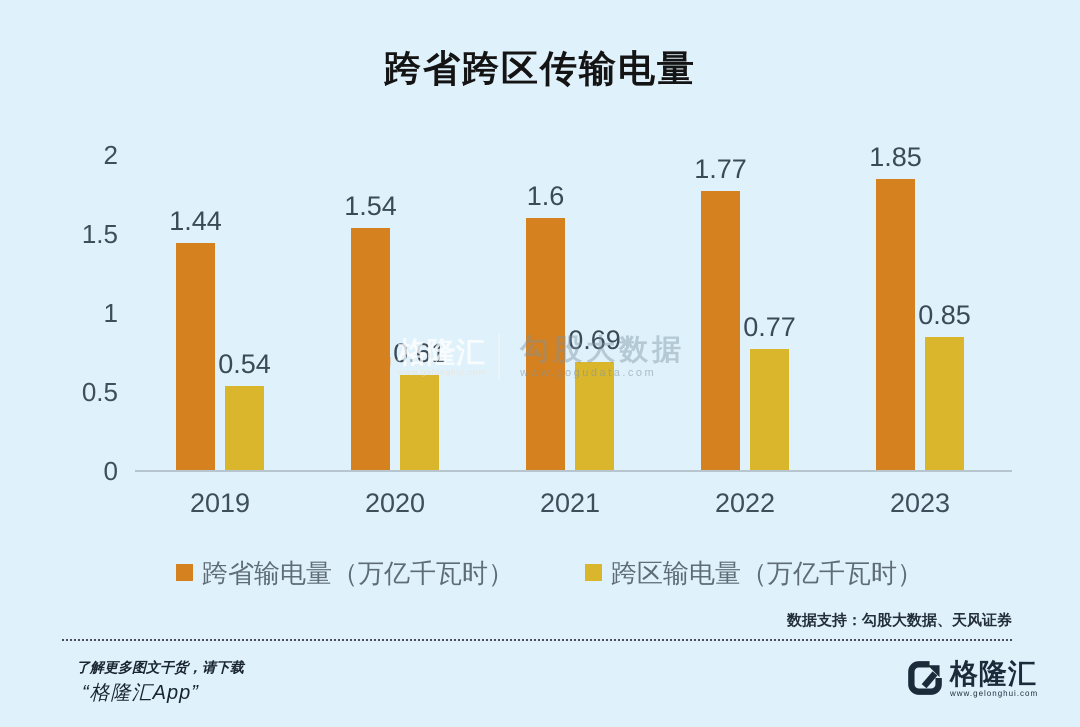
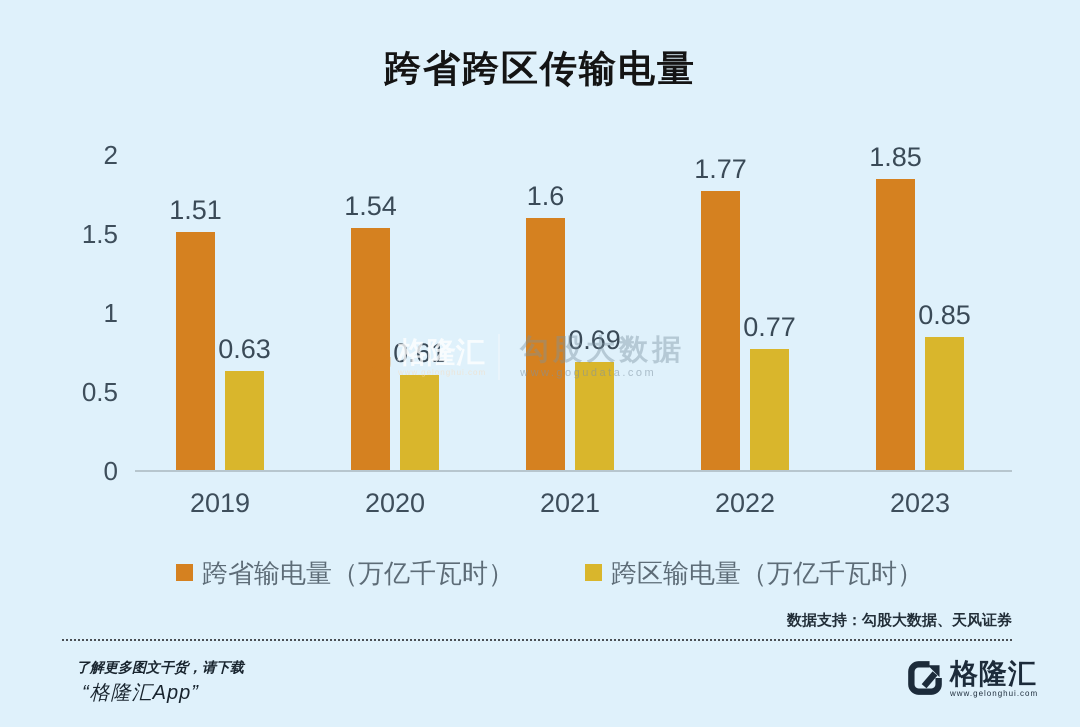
跨省输电量（万亿千瓦时）/2019: 1.44 -> 1.51
跨区输电量（万亿千瓦时）/2019: 0.54 -> 0.63
